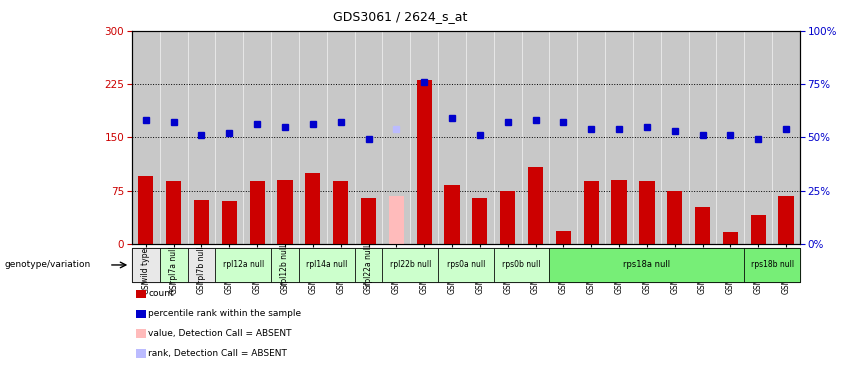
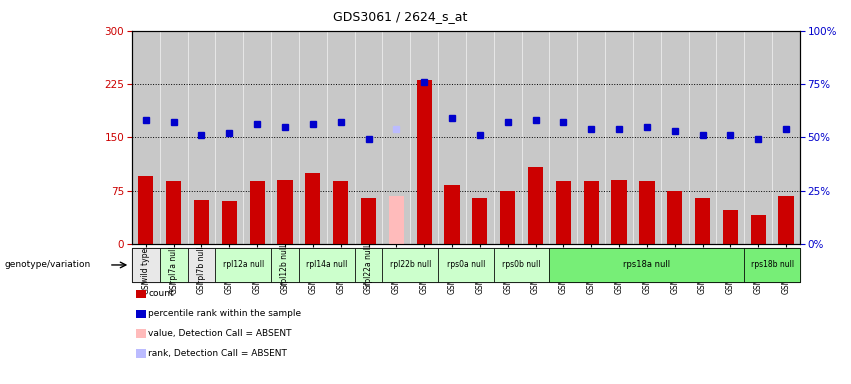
GSM217643: 18 -> 88
GSM217749: 52 -> 65
GSM217750: 16 -> 48
